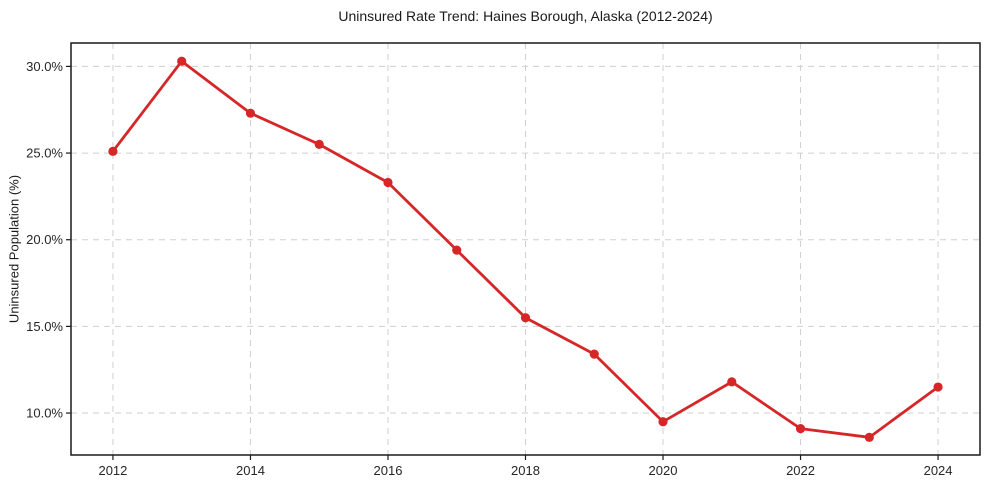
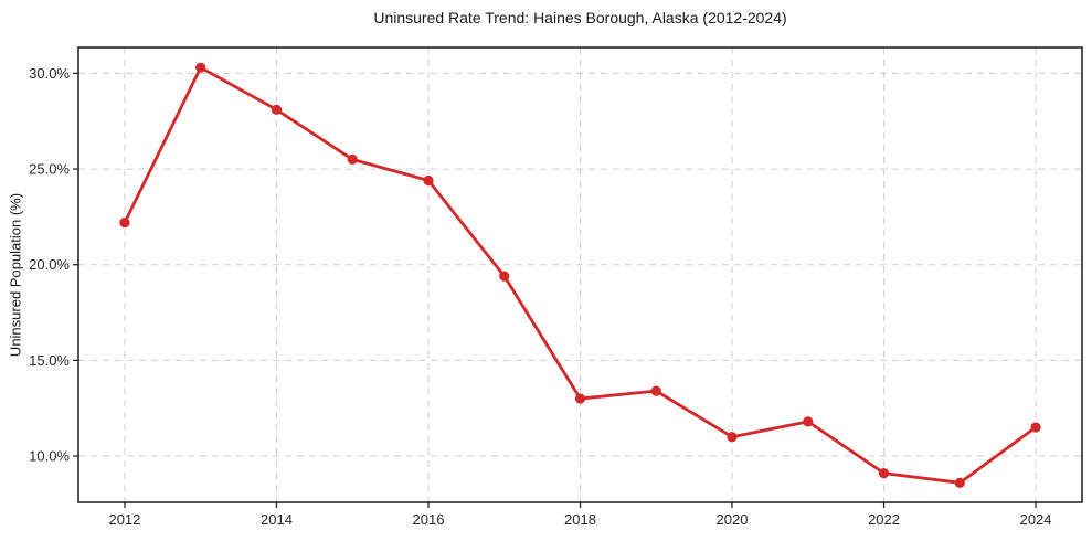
2012: 25.1% -> 22.2%
2014: 27.3% -> 28.1%
2016: 23.3% -> 24.4%
2018: 15.5% -> 13.0%
2020: 9.5% -> 11.0%
